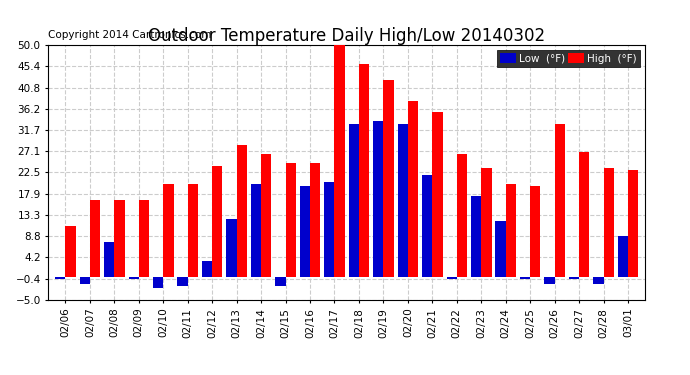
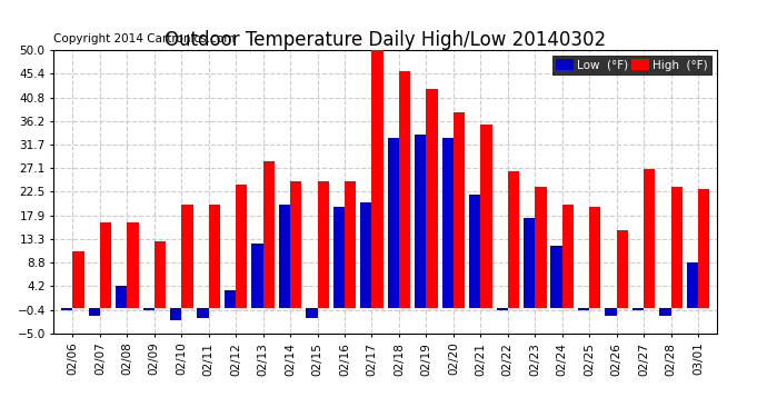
Low (°F)/02/08: 7.5 -> 4.2
High (°F)/02/09: 16.5 -> 13.0
High (°F)/02/14: 26.5 -> 24.5
High (°F)/02/26: 33.0 -> 15.0
